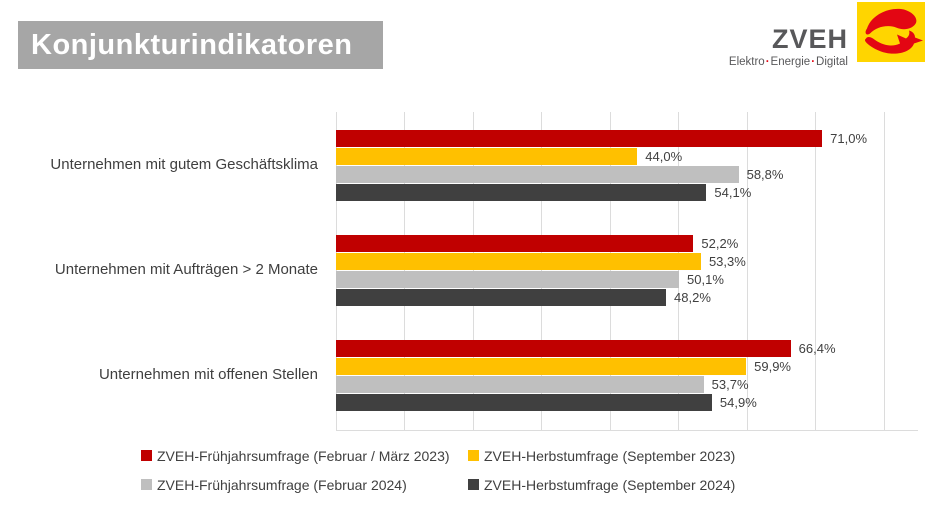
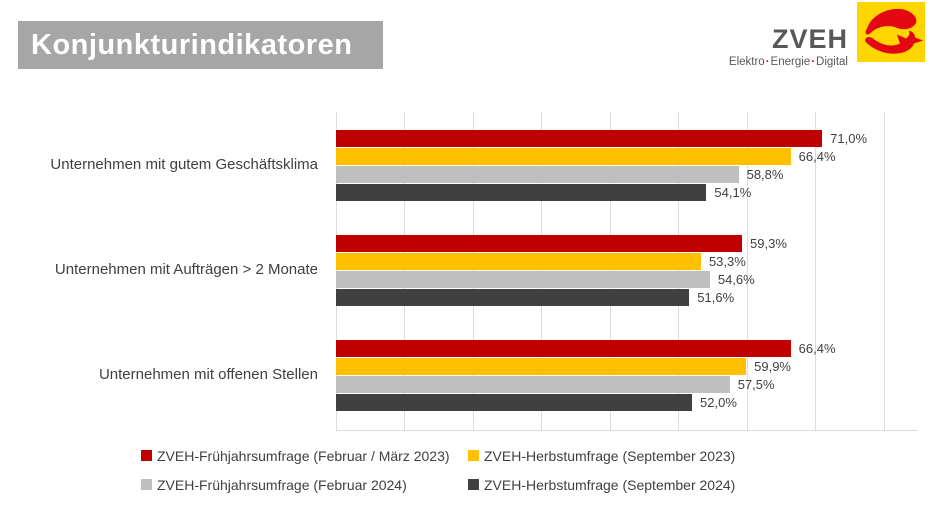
ZVEH-Herbstumfrage (September 2023)/Unternehmen mit gutem Geschäftsklima: 44,0% -> 66,4%
ZVEH-Frühjahrsumfrage (Februar / März 2023)/Unternehmen mit Aufträgen > 2 Monate: 52,2% -> 59,3%
ZVEH-Frühjahrsumfrage (Februar 2024)/Unternehmen mit Aufträgen > 2 Monate: 50,1% -> 54,6%
ZVEH-Herbstumfrage (September 2024)/Unternehmen mit Aufträgen > 2 Monate: 48,2% -> 51,6%
ZVEH-Frühjahrsumfrage (Februar 2024)/Unternehmen mit offenen Stellen: 53,7% -> 57,5%
ZVEH-Herbstumfrage (September 2024)/Unternehmen mit offenen Stellen: 54,9% -> 52,0%
